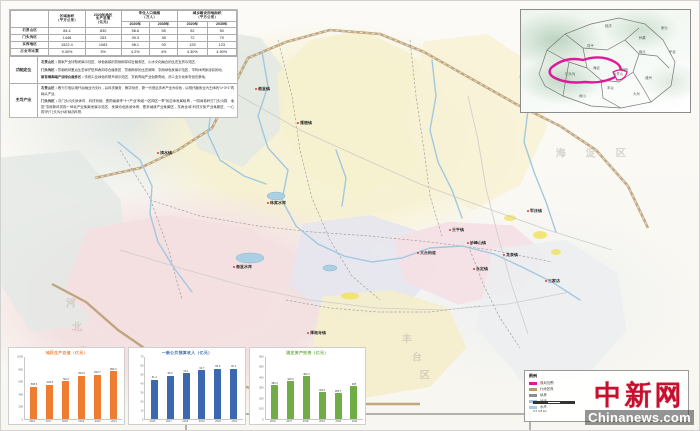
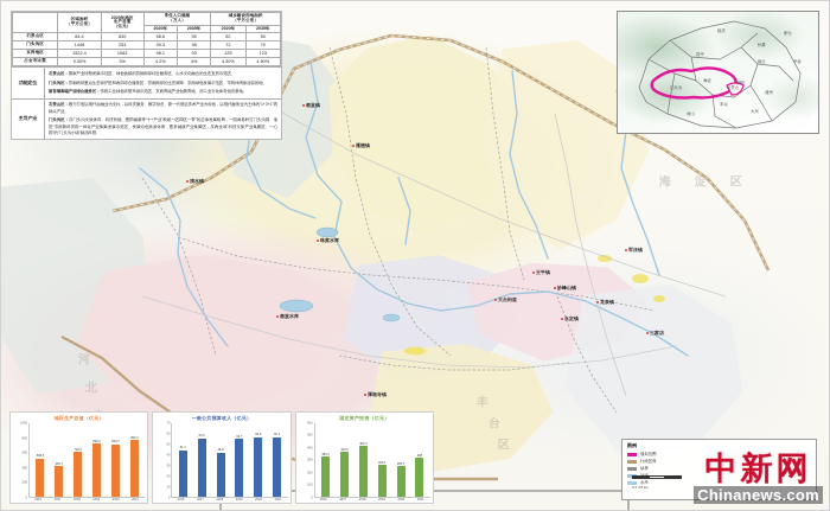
地区生产总值（亿元）/2017: 639.8 -> 481.7
地区生产总值（亿元）/2019: 804.9 -> 839.2
一般公共预算收入（亿元）/2017: 56.6 -> 64.6
一般公共预算收入（亿元）/2018: 60.1 -> 48.8
